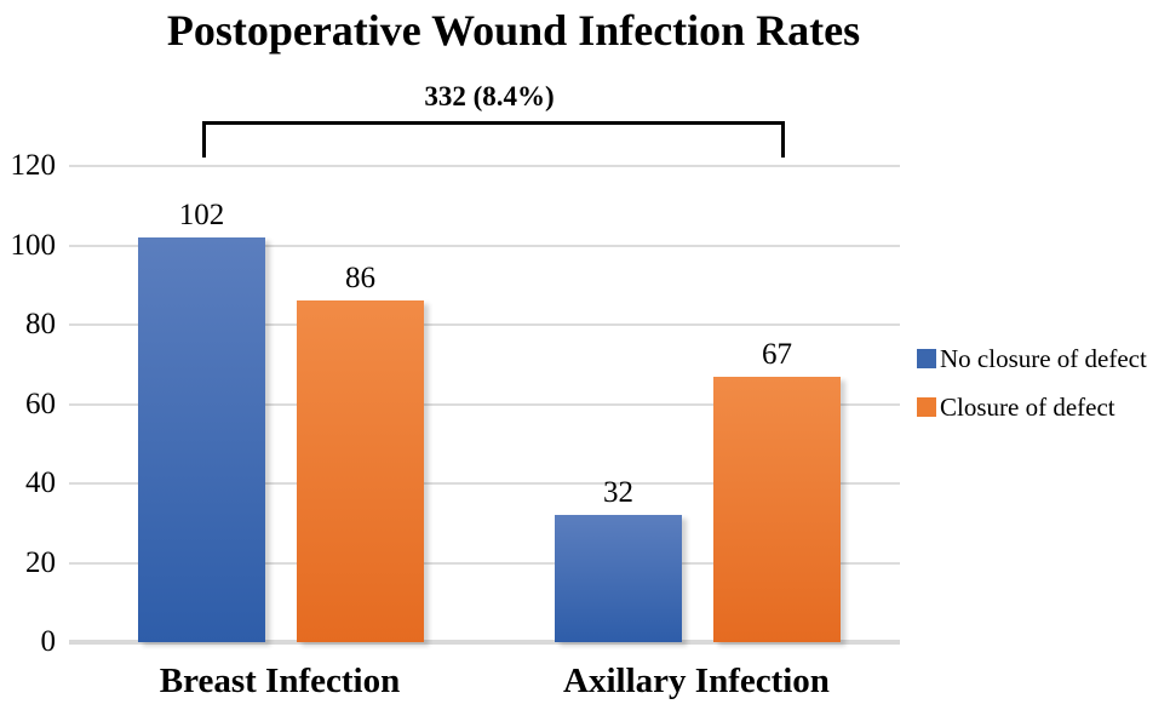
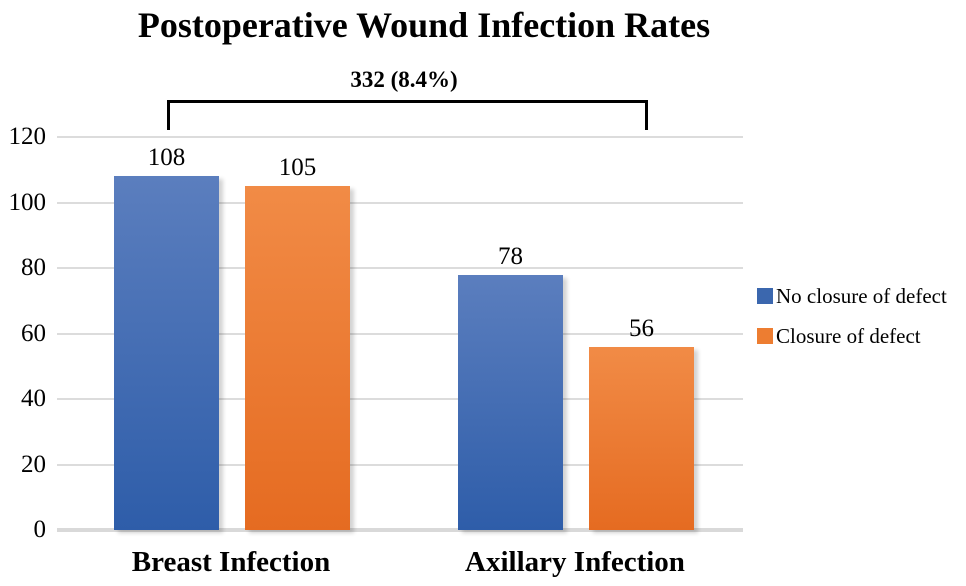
No closure of defect/Breast Infection: 102 -> 108
Closure of defect/Breast Infection: 86 -> 105
No closure of defect/Axillary Infection: 32 -> 78
Closure of defect/Axillary Infection: 67 -> 56
